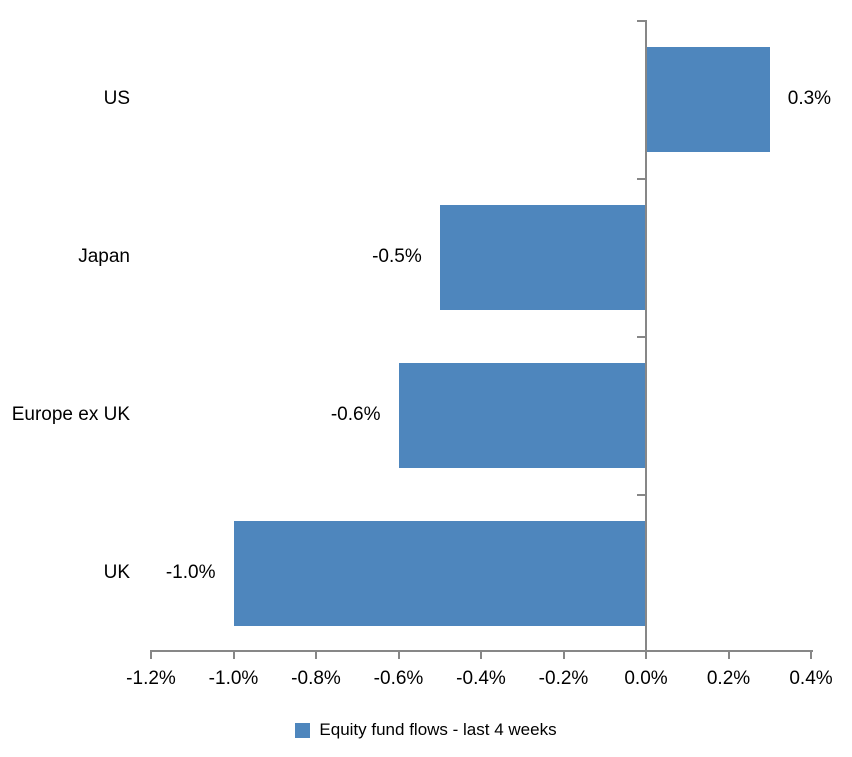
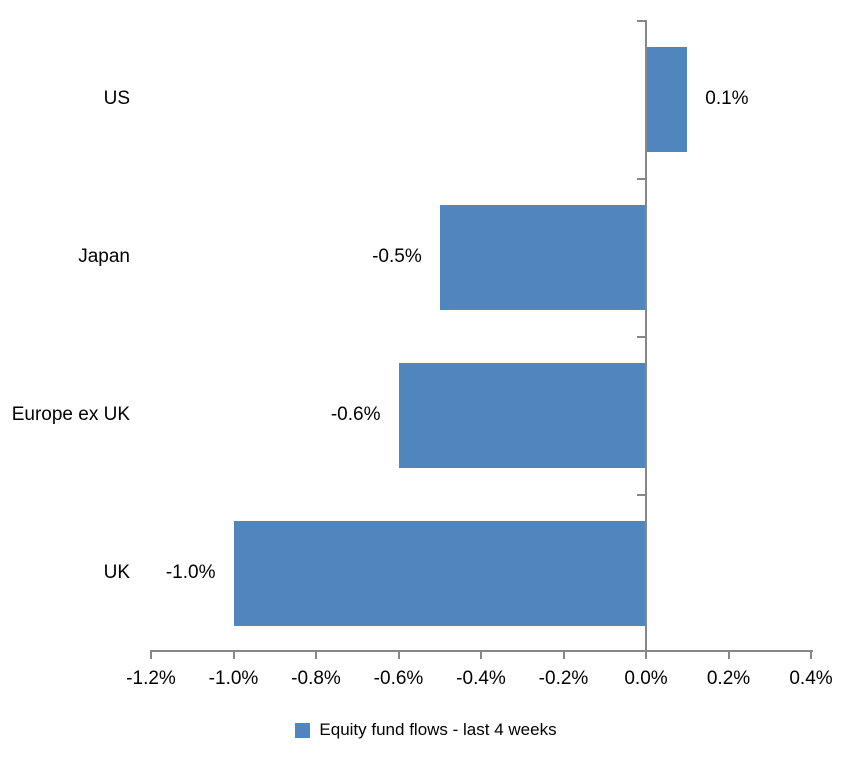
US: 0.3% -> 0.1%
